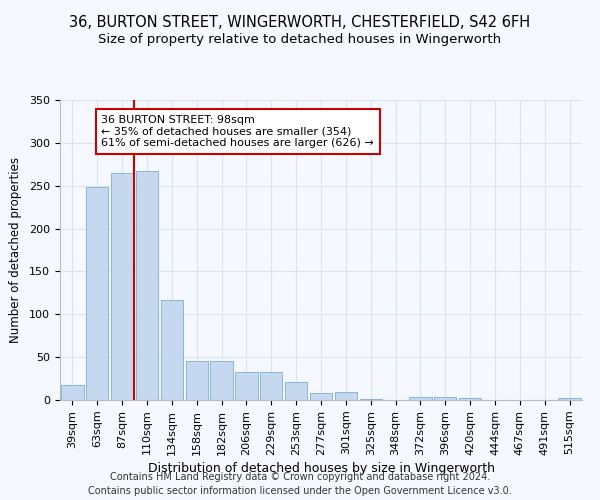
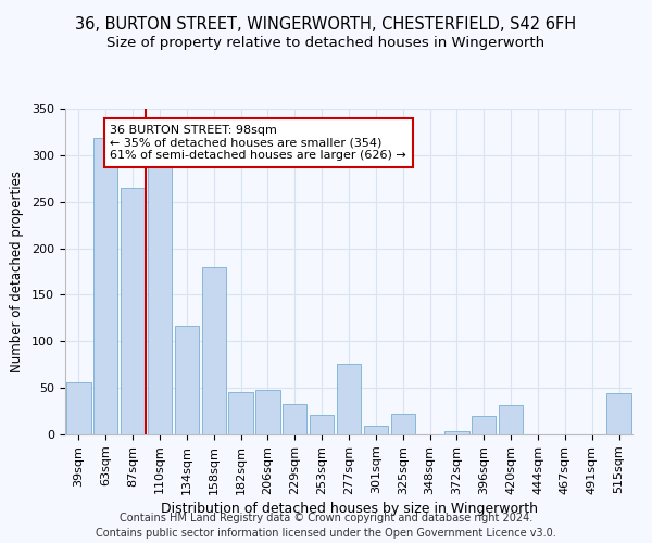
39sqm: 17 -> 56
63sqm: 249 -> 318
110sqm: 267 -> 288
158sqm: 45 -> 180
206sqm: 33 -> 48
277sqm: 8 -> 76
325sqm: 1 -> 22
396sqm: 4 -> 20
420sqm: 2 -> 32
515sqm: 2 -> 44
